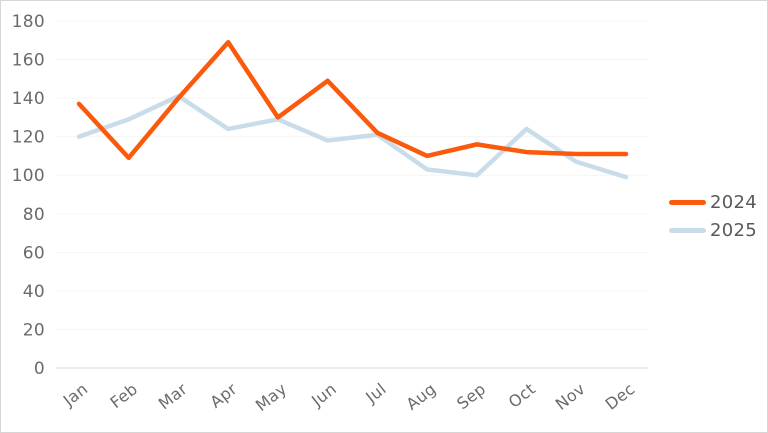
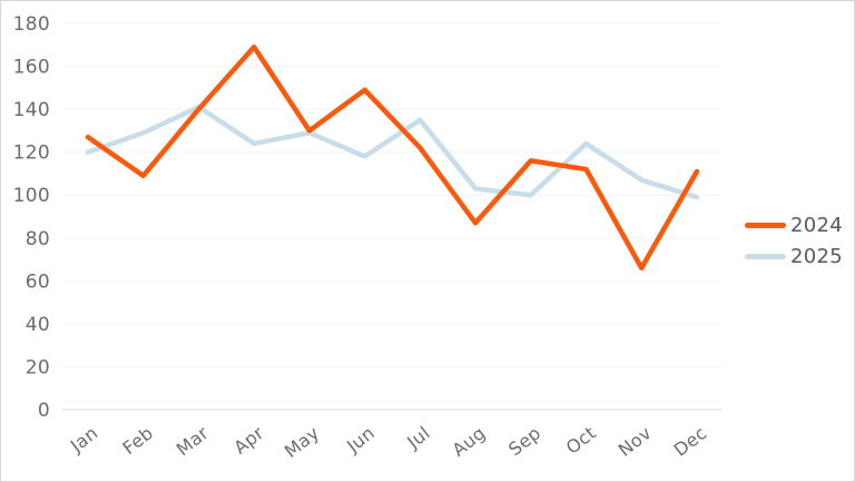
2024/Jan: 137 -> 127
2025/Jul: 121 -> 135
2024/Aug: 110 -> 87
2024/Nov: 111 -> 66
